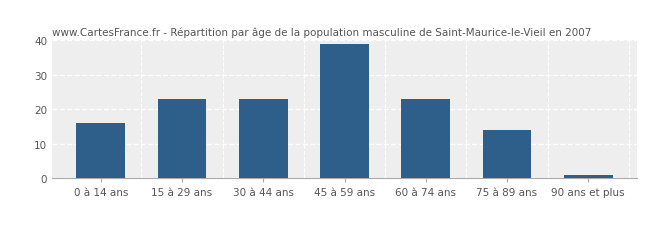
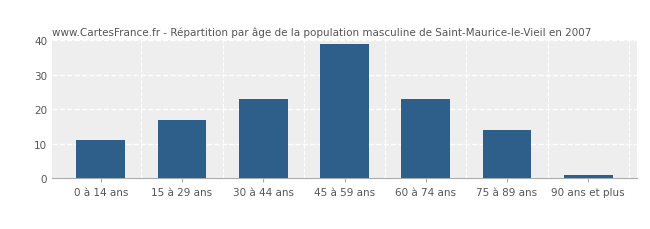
0 à 14 ans: 16 -> 11
15 à 29 ans: 23 -> 17
